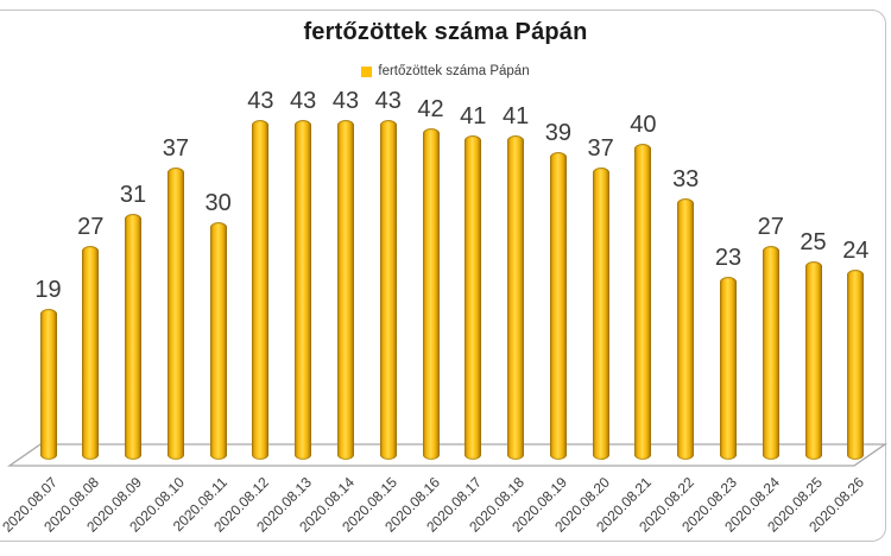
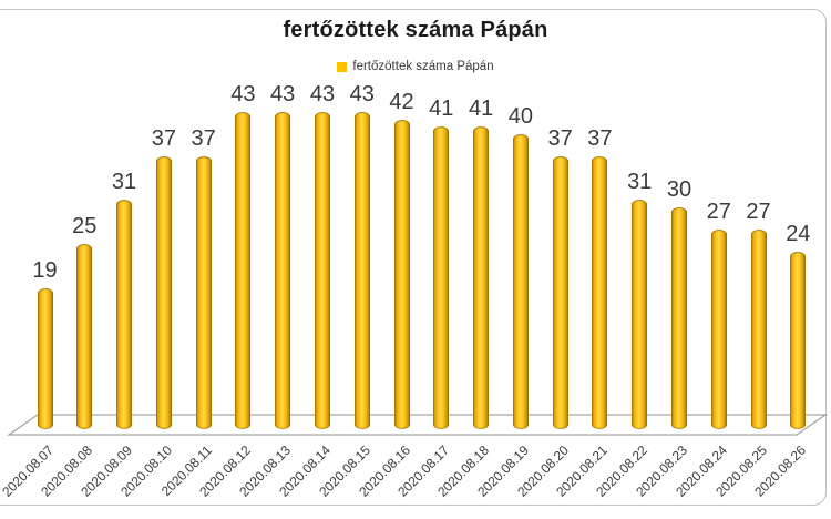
2020.08.08: 27 -> 25
2020.08.11: 30 -> 37
2020.08.19: 39 -> 40
2020.08.21: 40 -> 37
2020.08.22: 33 -> 31
2020.08.23: 23 -> 30
2020.08.25: 25 -> 27
